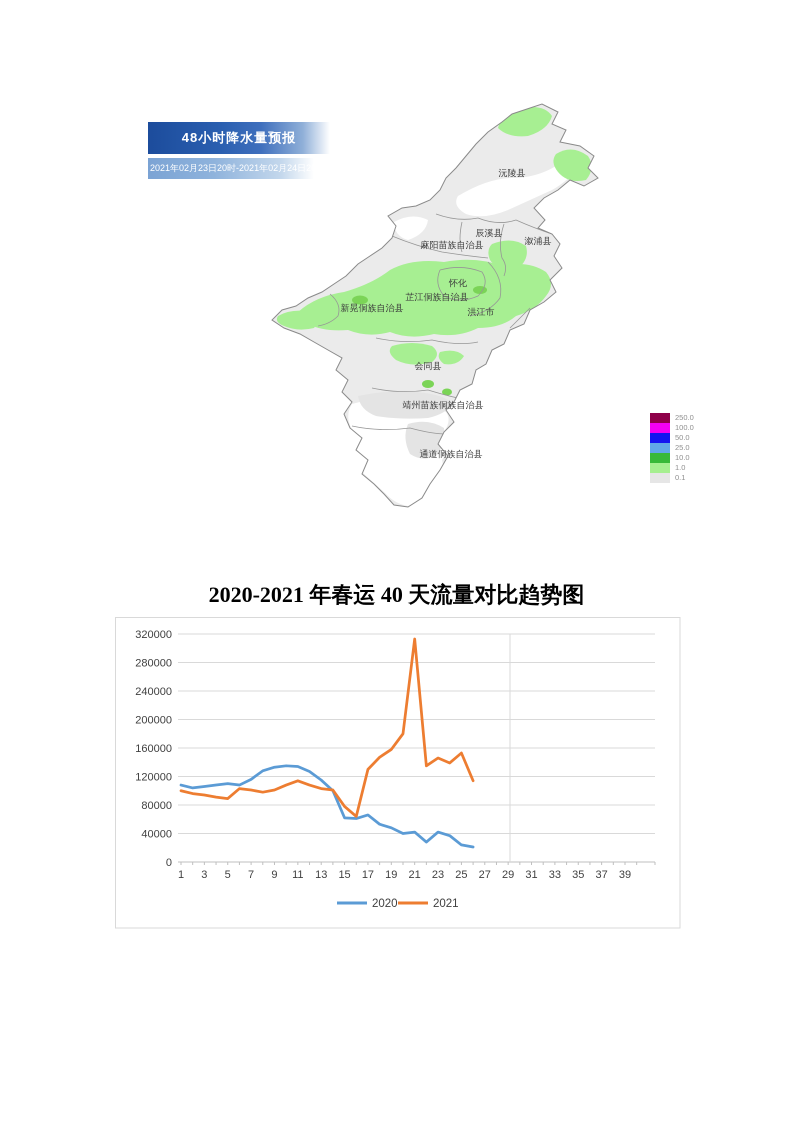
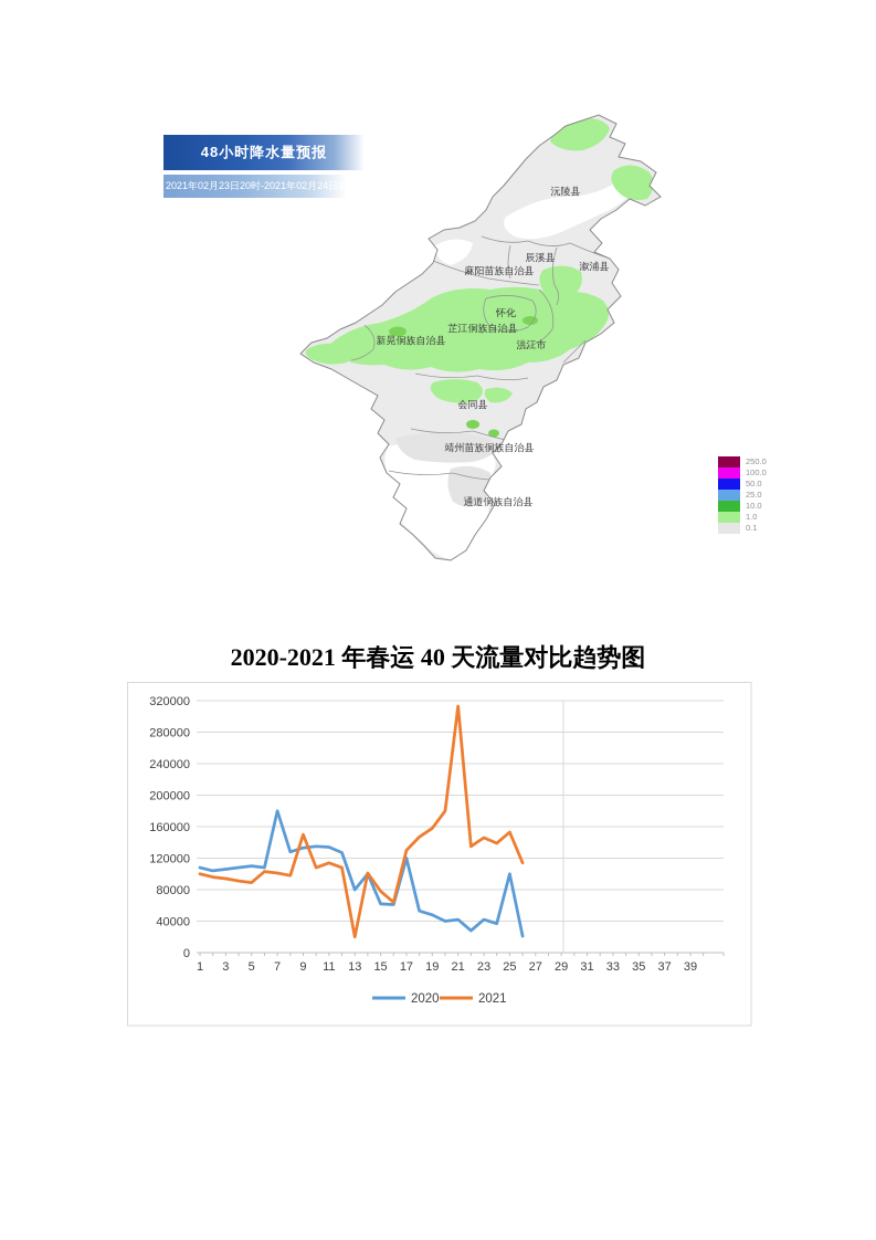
2020/7: 120000 -> 180000
2021/9: 100000 -> 150000
2020/13: 120000 -> 80000
2021/13: 100000 -> 20000
2020/17: 70000 -> 120000
2020/25: 20000 -> 100000
